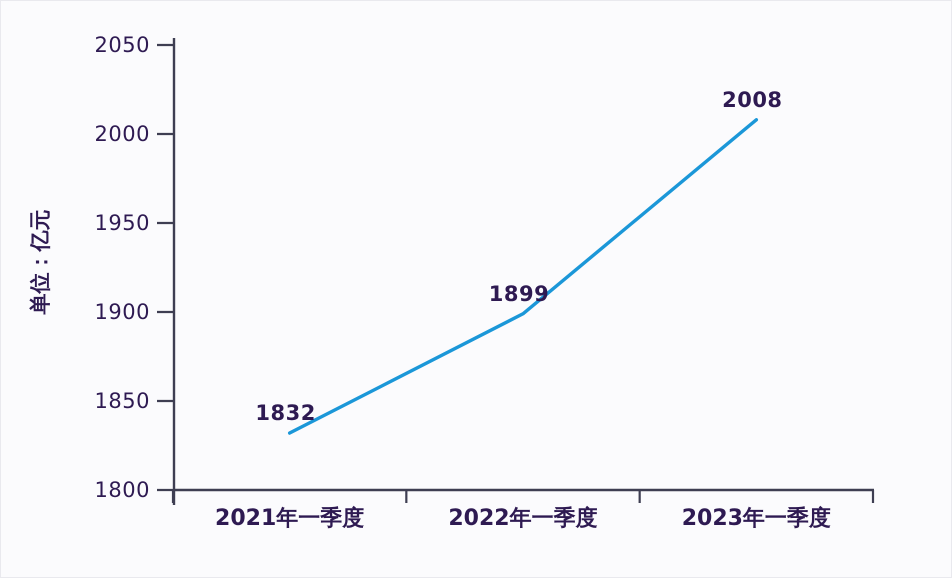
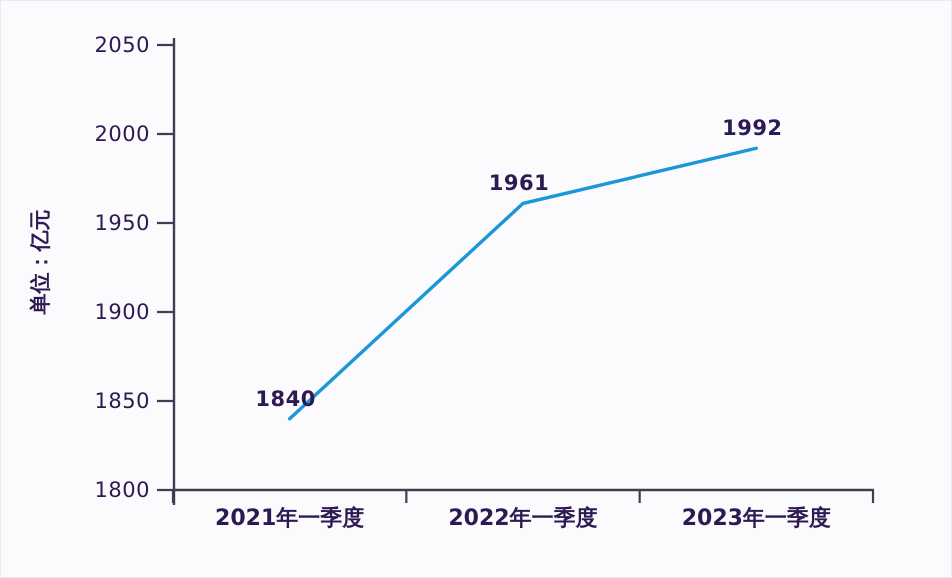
2021年一季度: 1832 -> 1840
2022年一季度: 1899 -> 1961
2023年一季度: 2008 -> 1992
